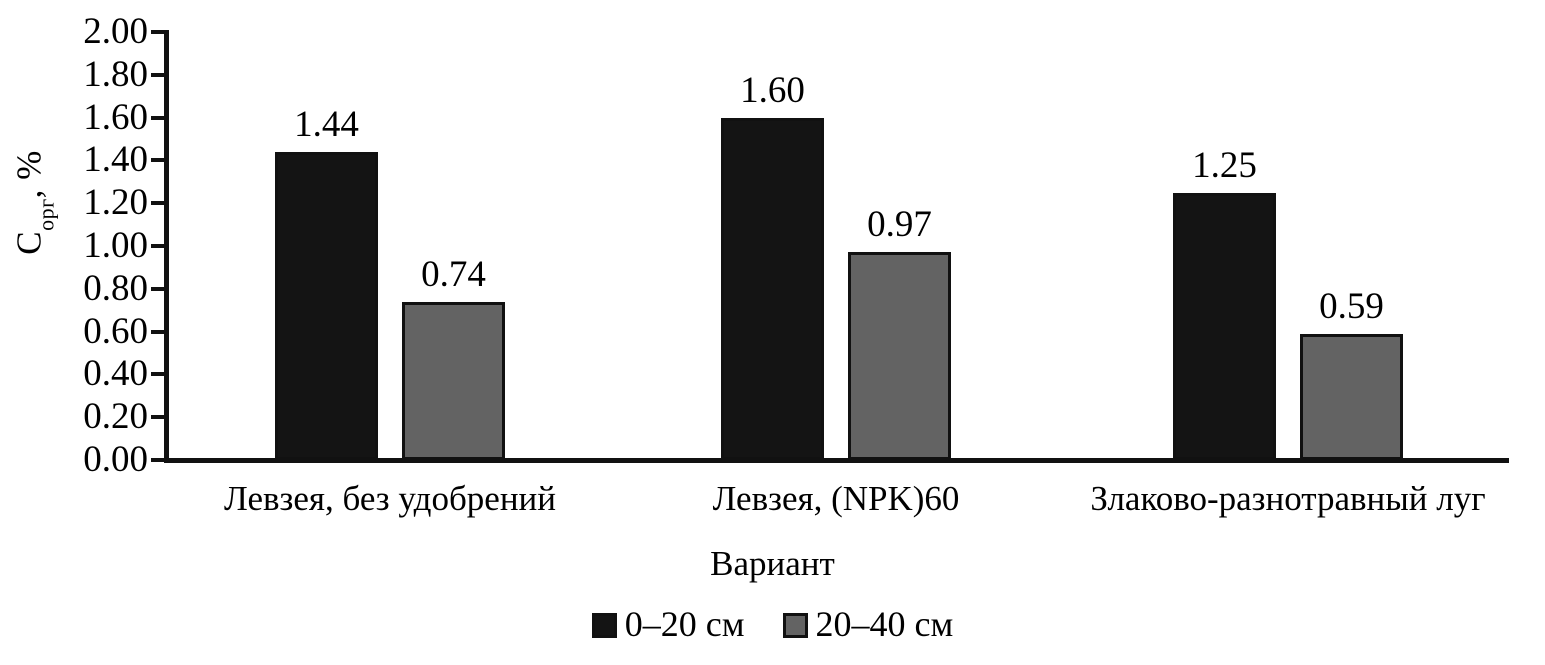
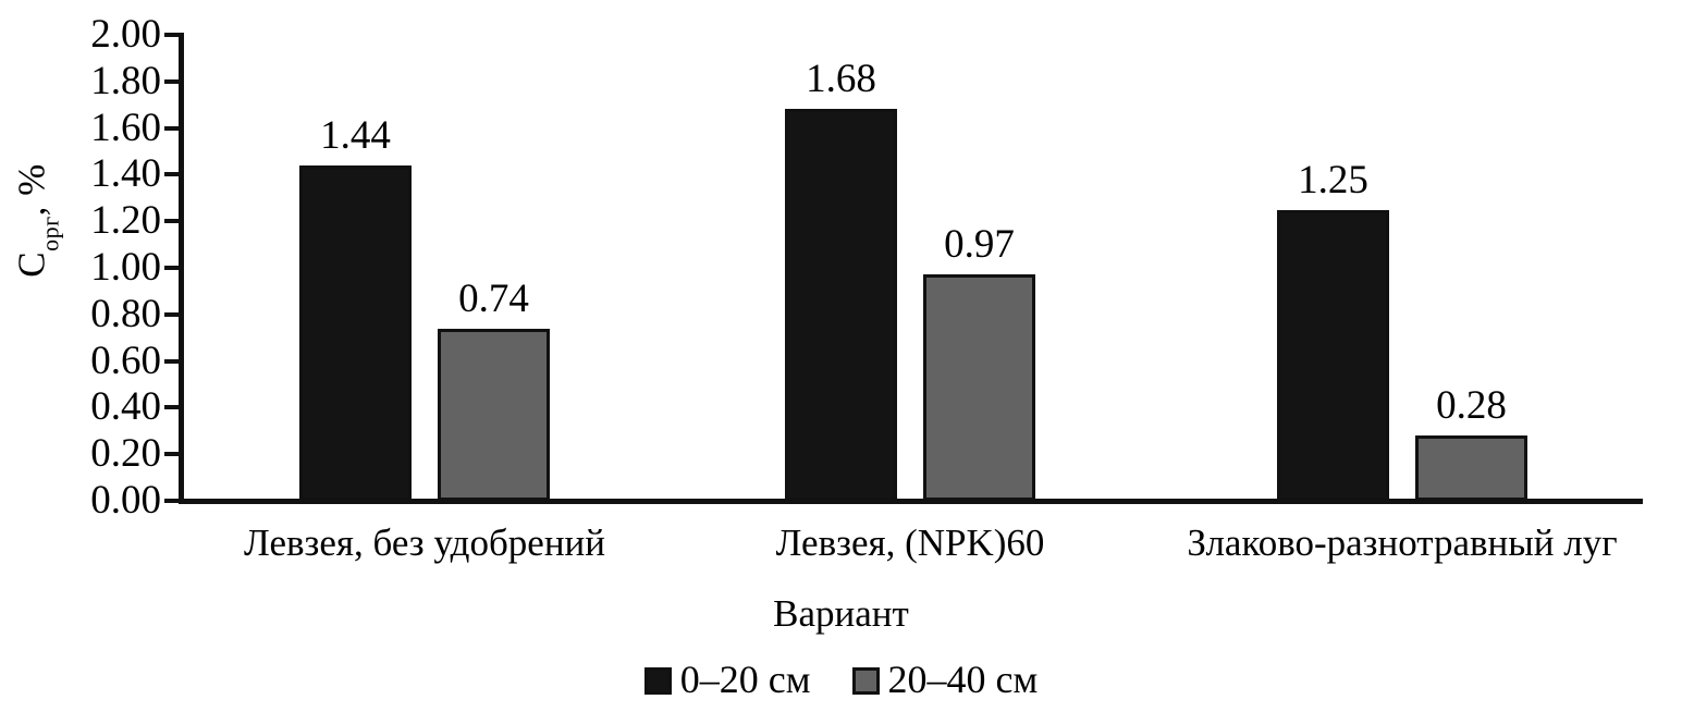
0–20 см/Левзея, (NPK)60: 1.60 -> 1.68
20–40 см/Злаково-разнотравный луг: 0.59 -> 0.28
